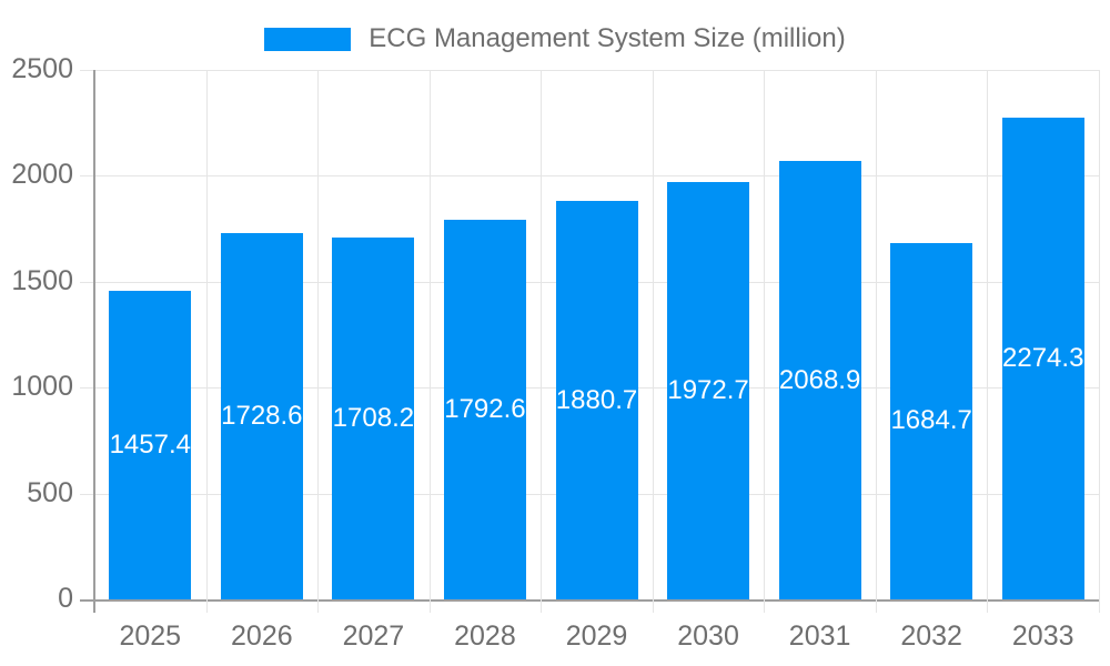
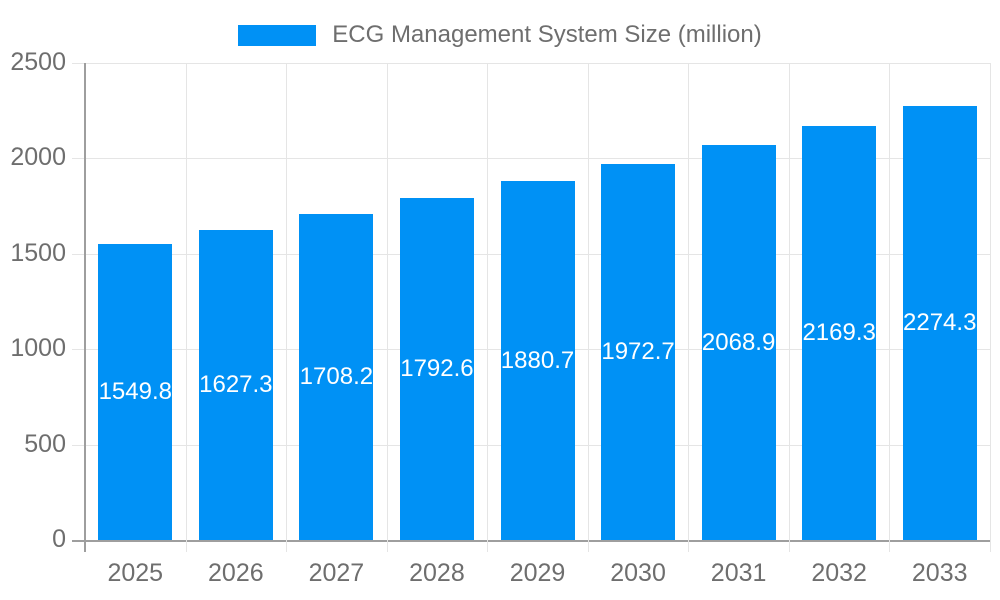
2025: 1457.4 -> 1549.8
2026: 1728.6 -> 1627.3
2032: 1684.7 -> 2169.3
